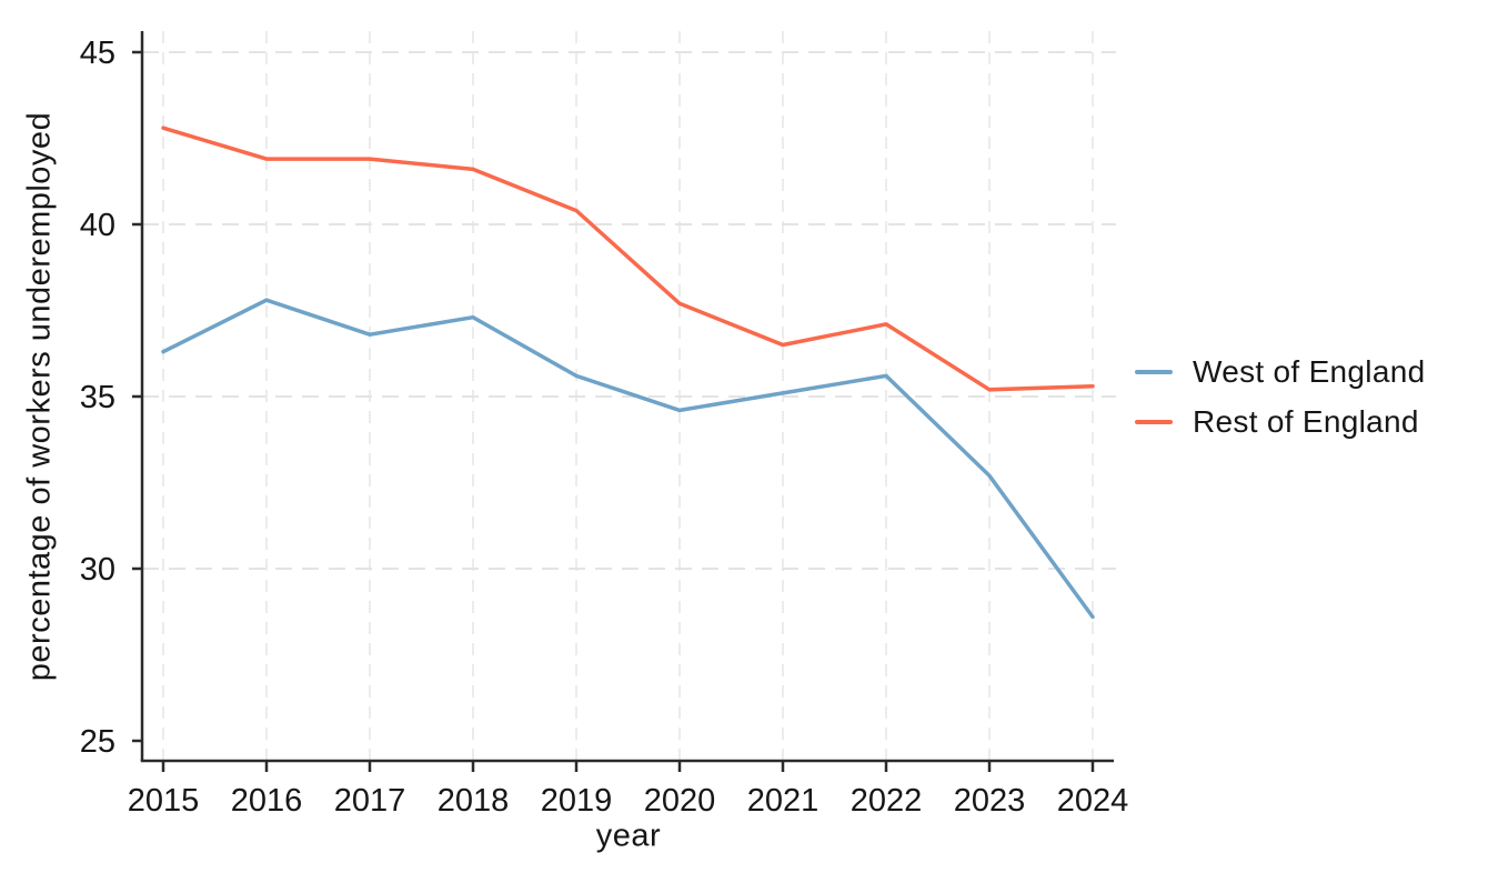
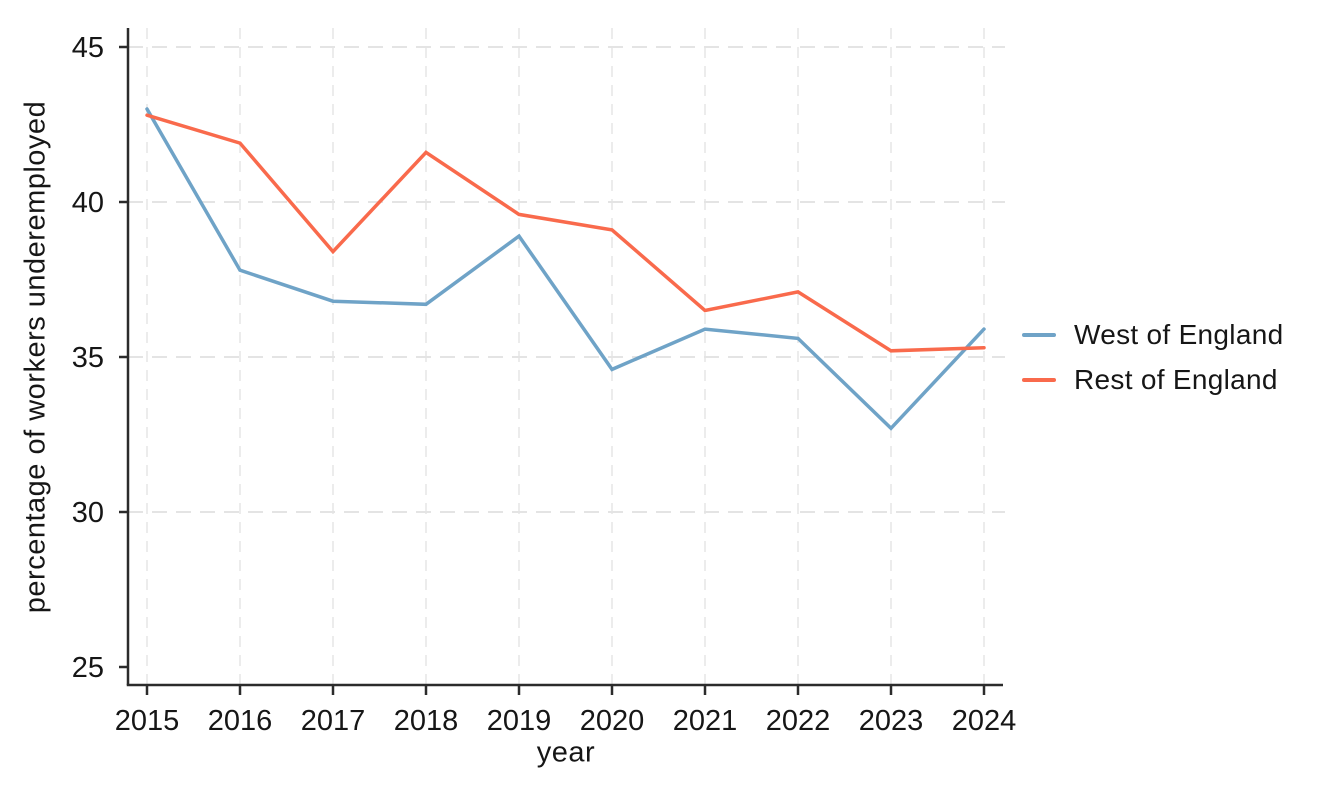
West of England/2015: 36.3 -> 43.0
Rest of England/2017: 41.9 -> 38.4
West of England/2018: 37.3 -> 36.7
West of England/2019: 35.6 -> 38.9
Rest of England/2019: 40.4 -> 39.6
Rest of England/2020: 37.7 -> 39.1
West of England/2021: 35.1 -> 35.9
West of England/2024: 28.6 -> 35.9
